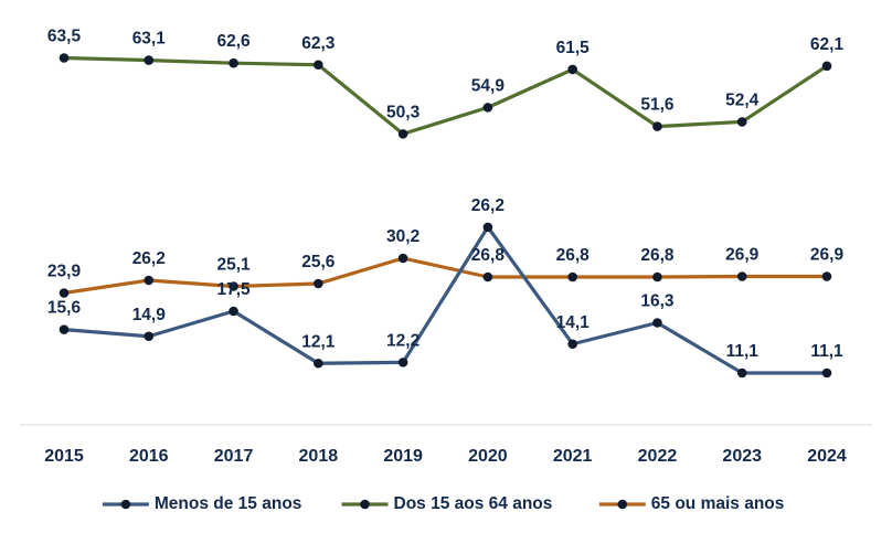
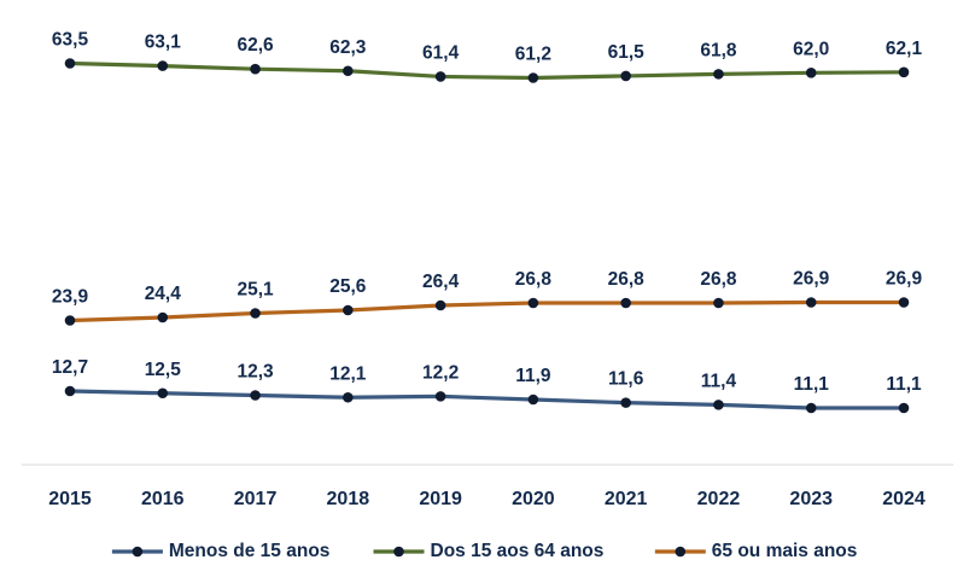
Menos de 15 anos/2015: 15,6 -> 12,7
Menos de 15 anos/2016: 14,9 -> 12,5
65 ou mais anos/2016: 26,2 -> 24,4
Menos de 15 anos/2017: 17,5 -> 12,3
Dos 15 aos 64 anos/2019: 50,3 -> 61,4
65 ou mais anos/2019: 30,2 -> 26,4
Menos de 15 anos/2020: 26,2 -> 11,9
Dos 15 aos 64 anos/2020: 54,9 -> 61,2
Menos de 15 anos/2021: 14,1 -> 11,6
Menos de 15 anos/2022: 16,3 -> 11,4
Dos 15 aos 64 anos/2022: 51,6 -> 61,8
Dos 15 aos 64 anos/2023: 52,4 -> 62,0
